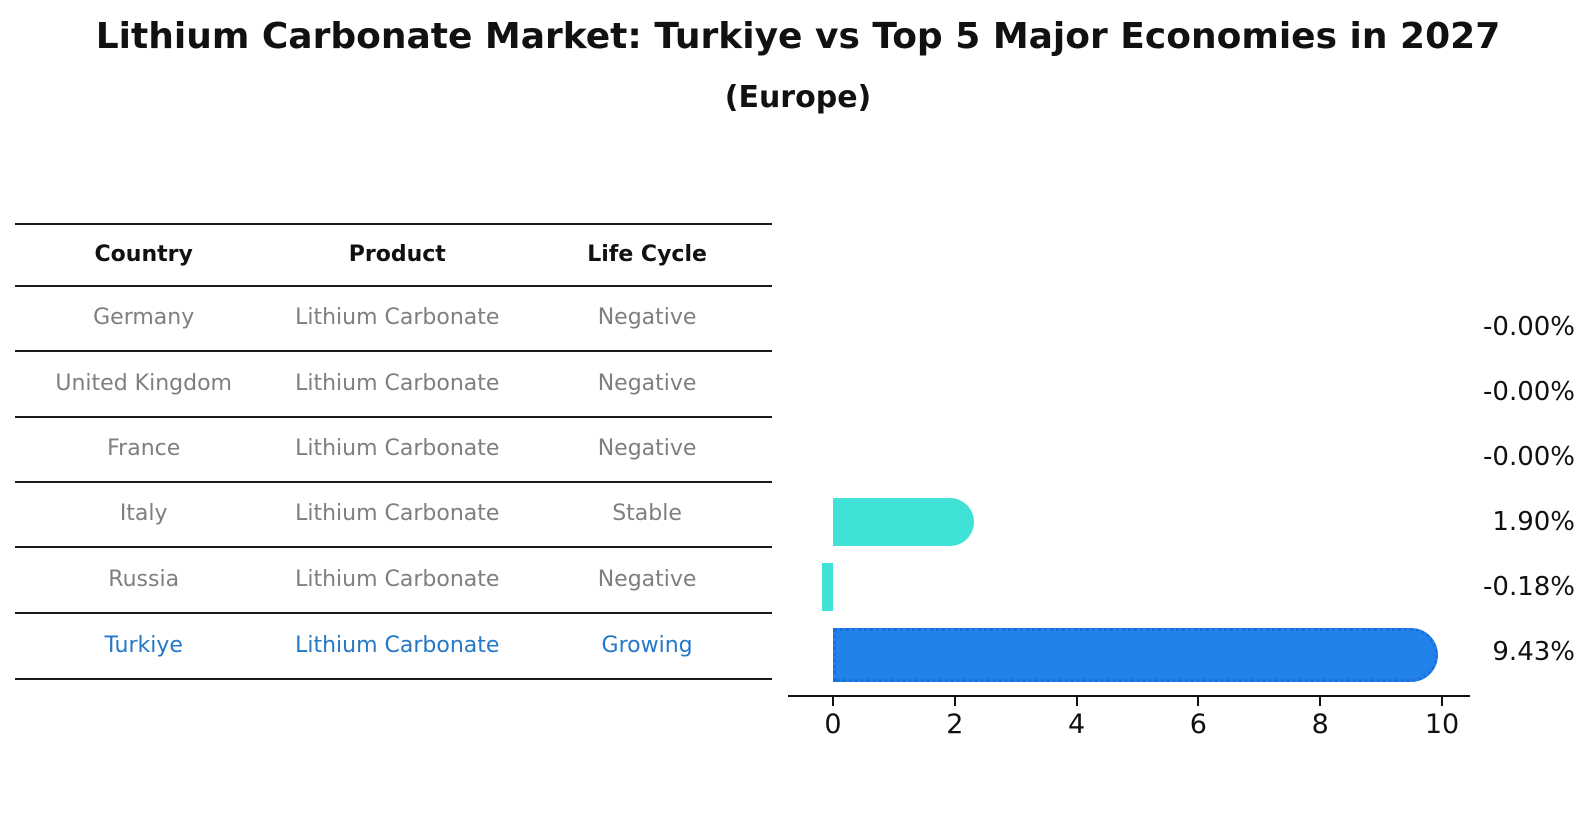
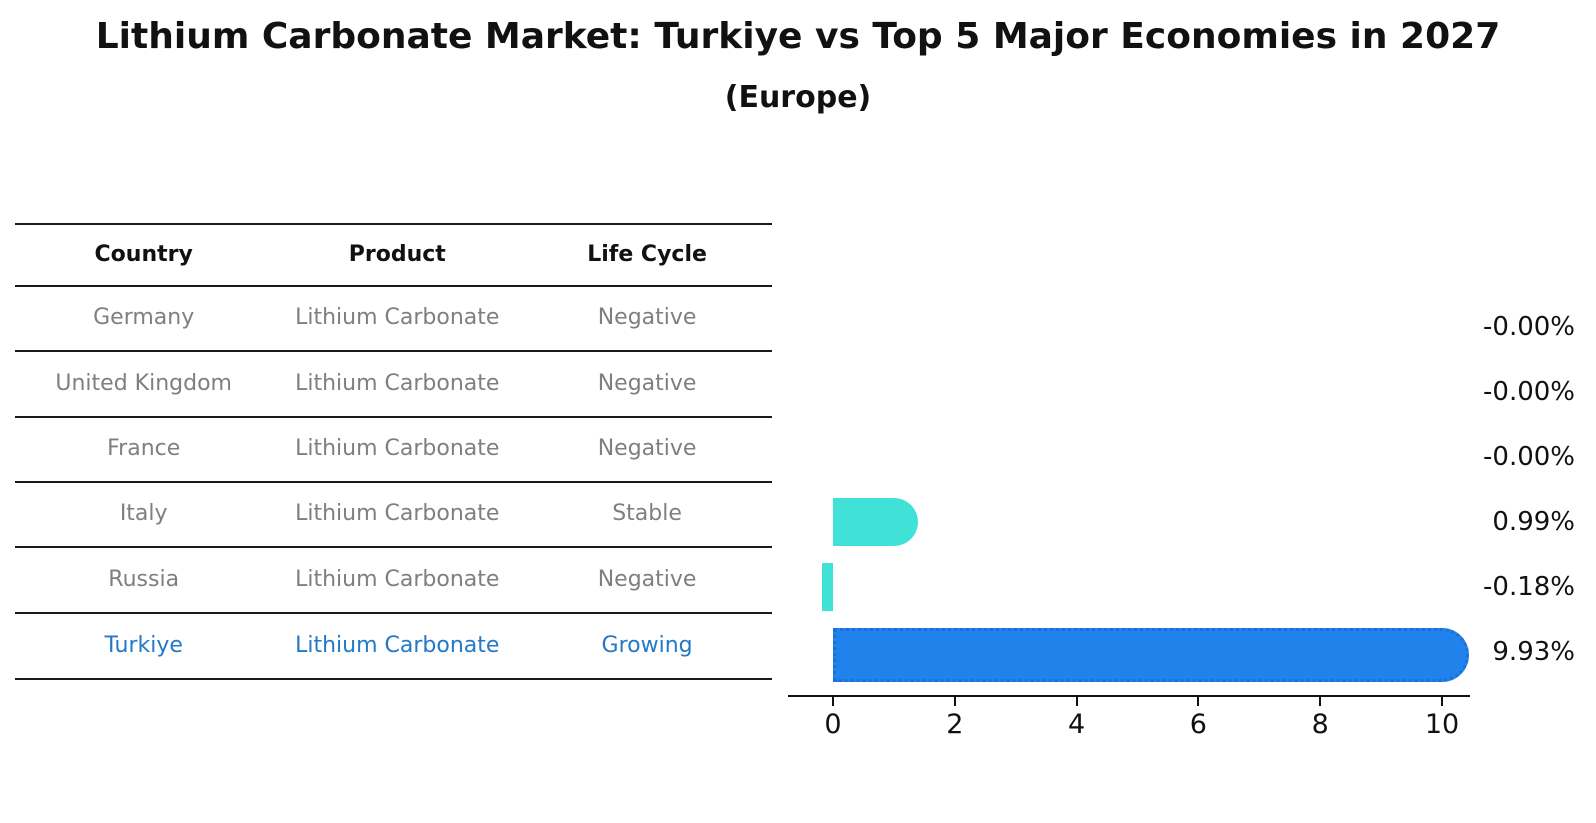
Italy: 1.90% -> 0.99%
Turkiye: 9.43% -> 9.93%
